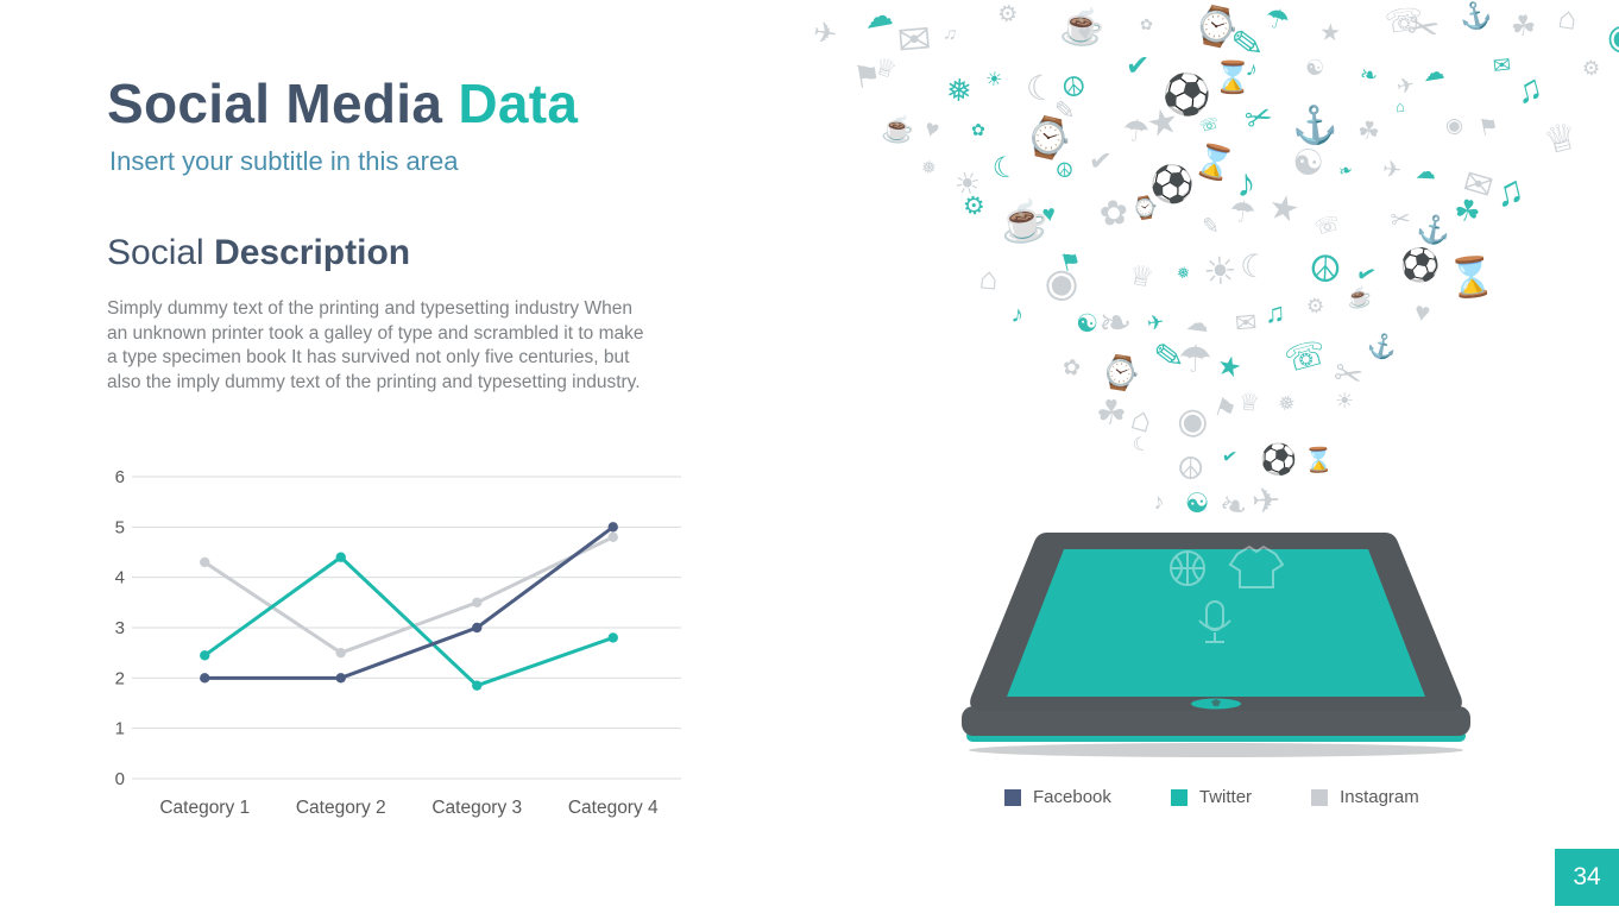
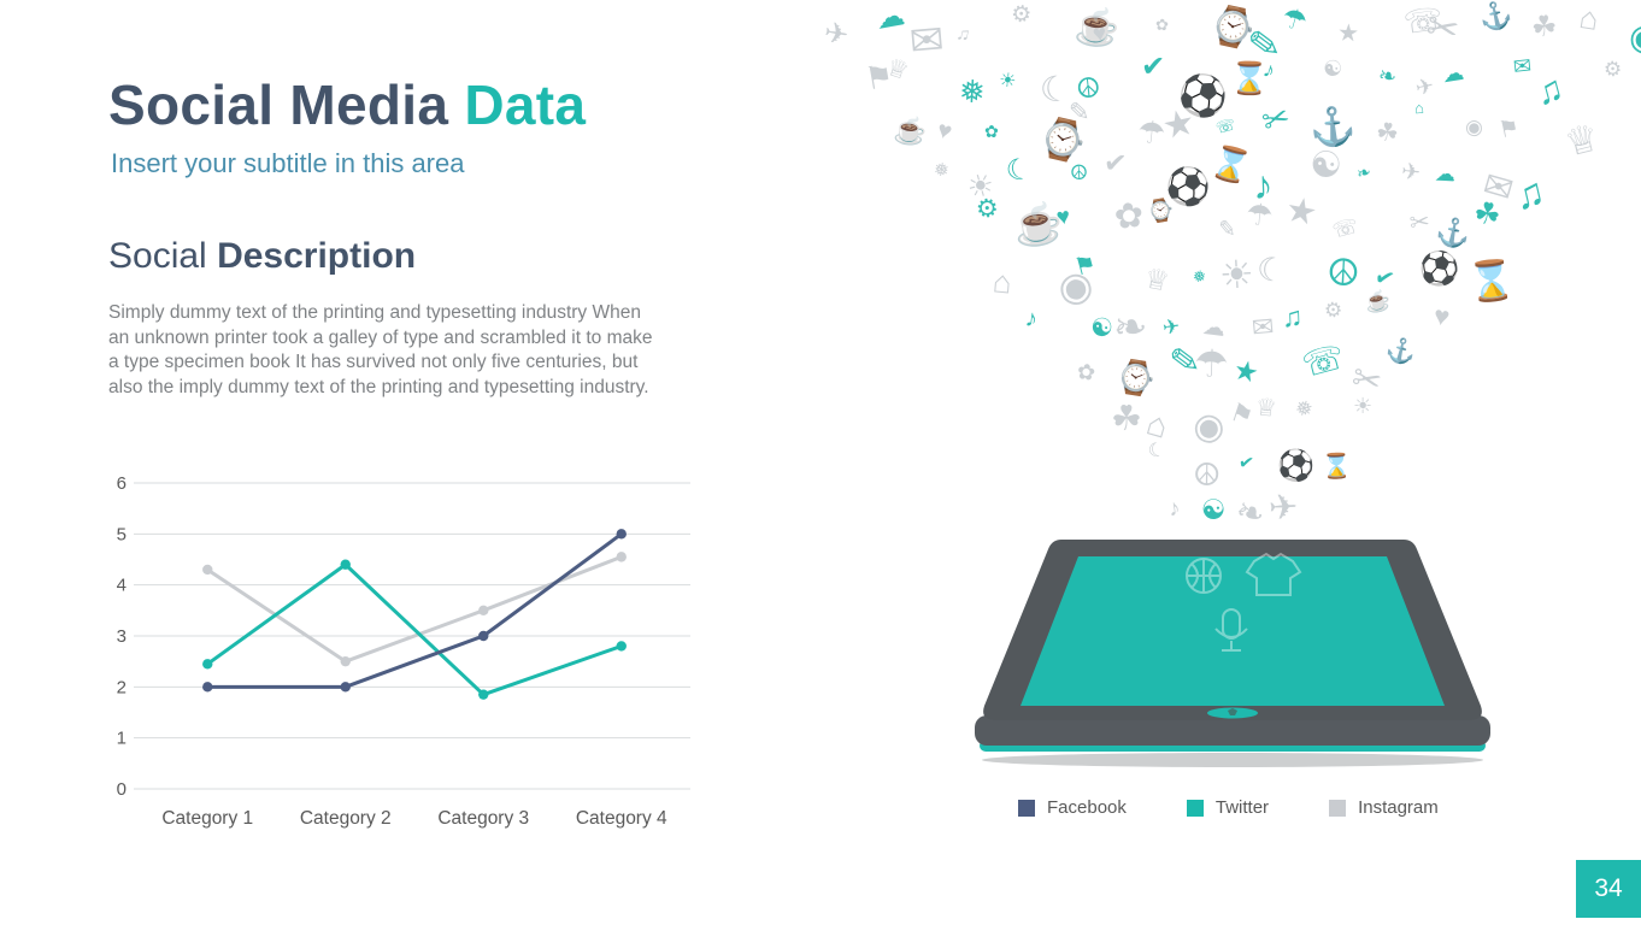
Instagram/Category 4: 4.8 -> 4.5
